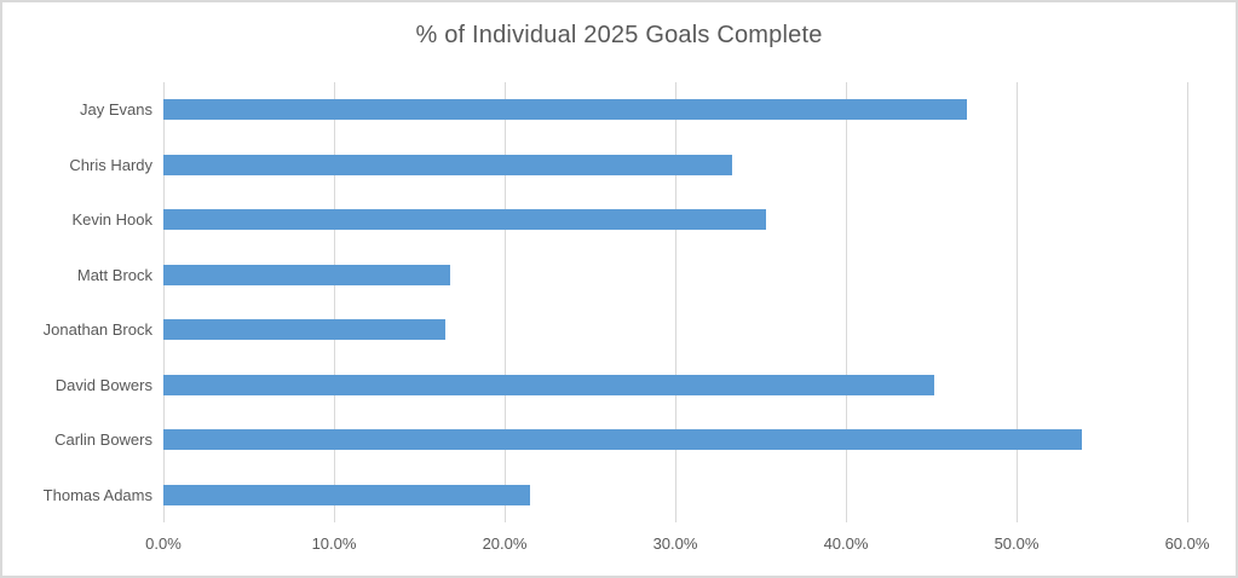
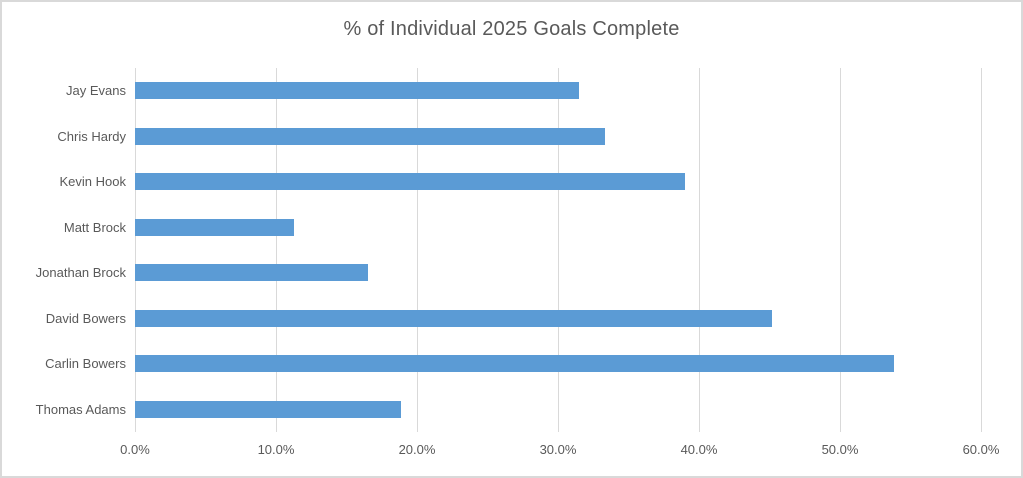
Jay Evans: 47.1% -> 31.5%
Kevin Hook: 35.3% -> 39.0%
Matt Brock: 16.8% -> 11.3%
Thomas Adams: 21.5% -> 18.9%
